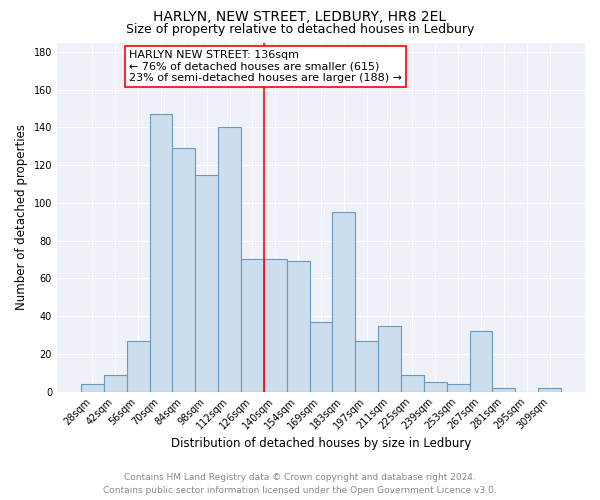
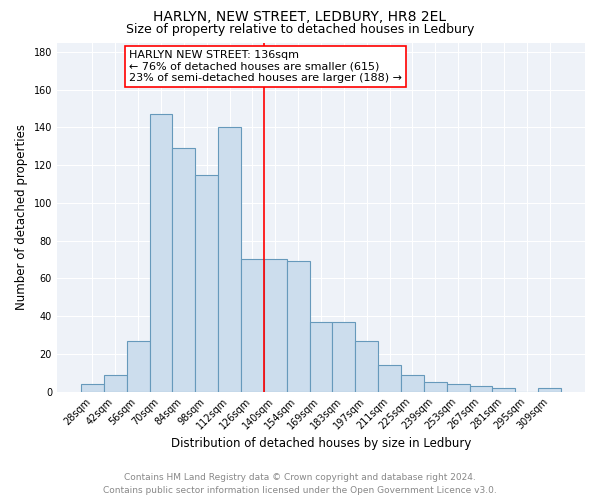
183sqm: 95 -> 37
211sqm: 35 -> 14
267sqm: 32 -> 3
